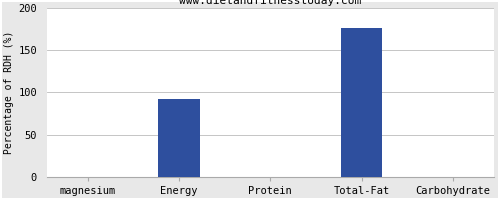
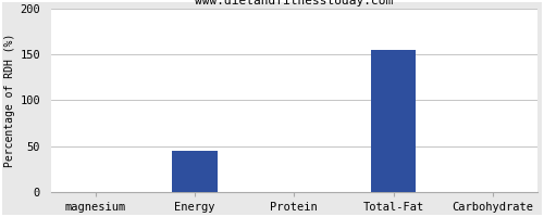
Energy: 92 -> 45
Total-Fat: 176 -> 155
